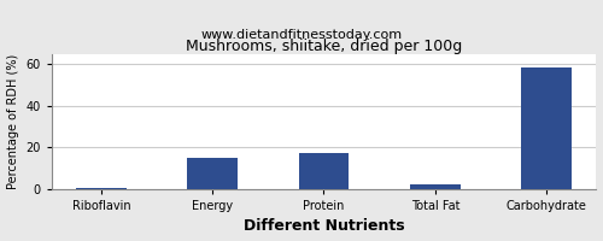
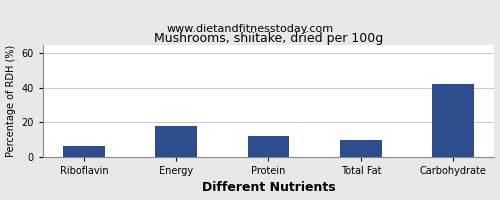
Riboflavin: 0 -> 6
Energy: 15 -> 18
Protein: 17 -> 12
Total Fat: 2 -> 10
Carbohydrate: 58 -> 42
